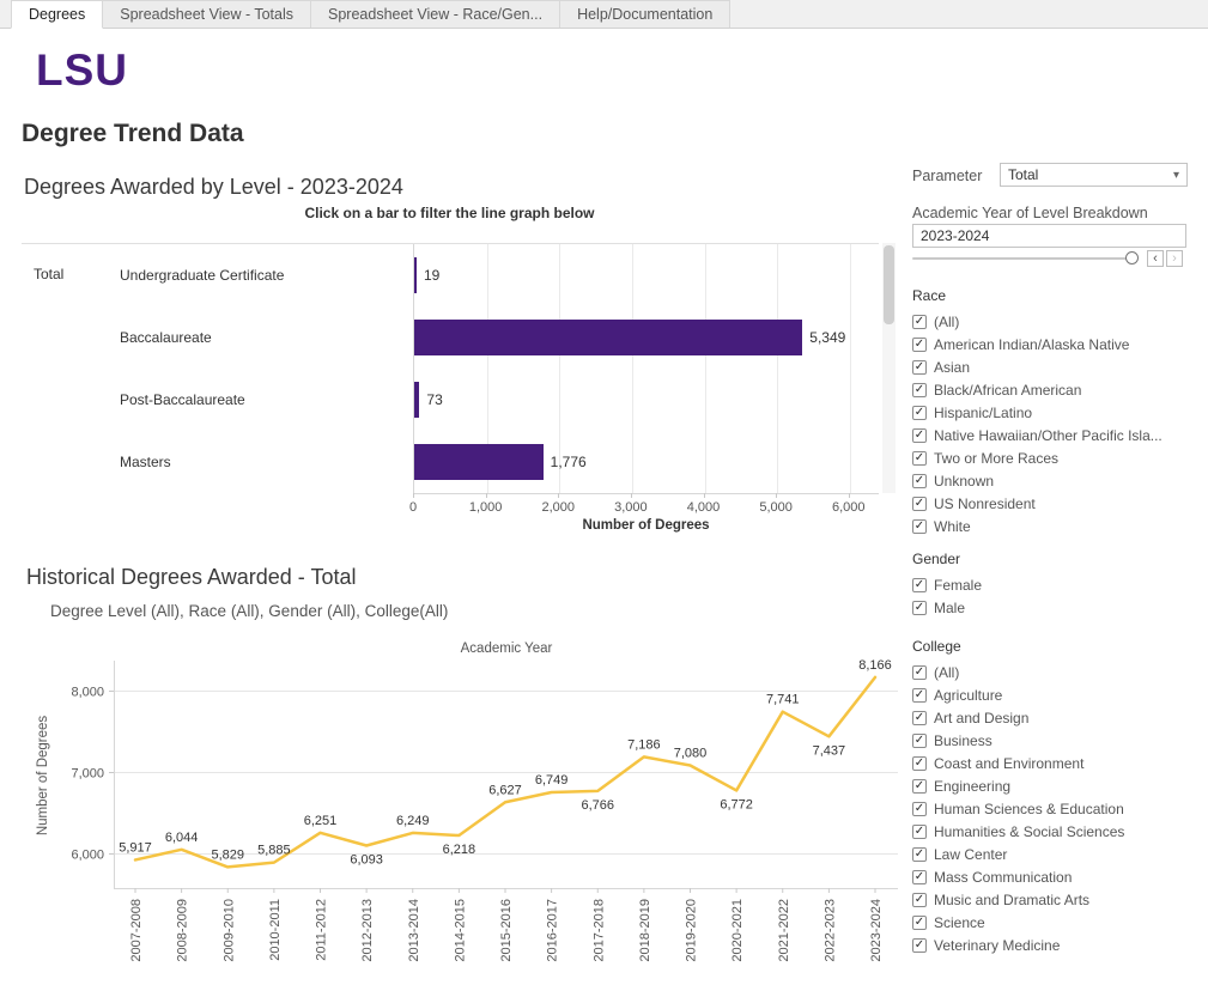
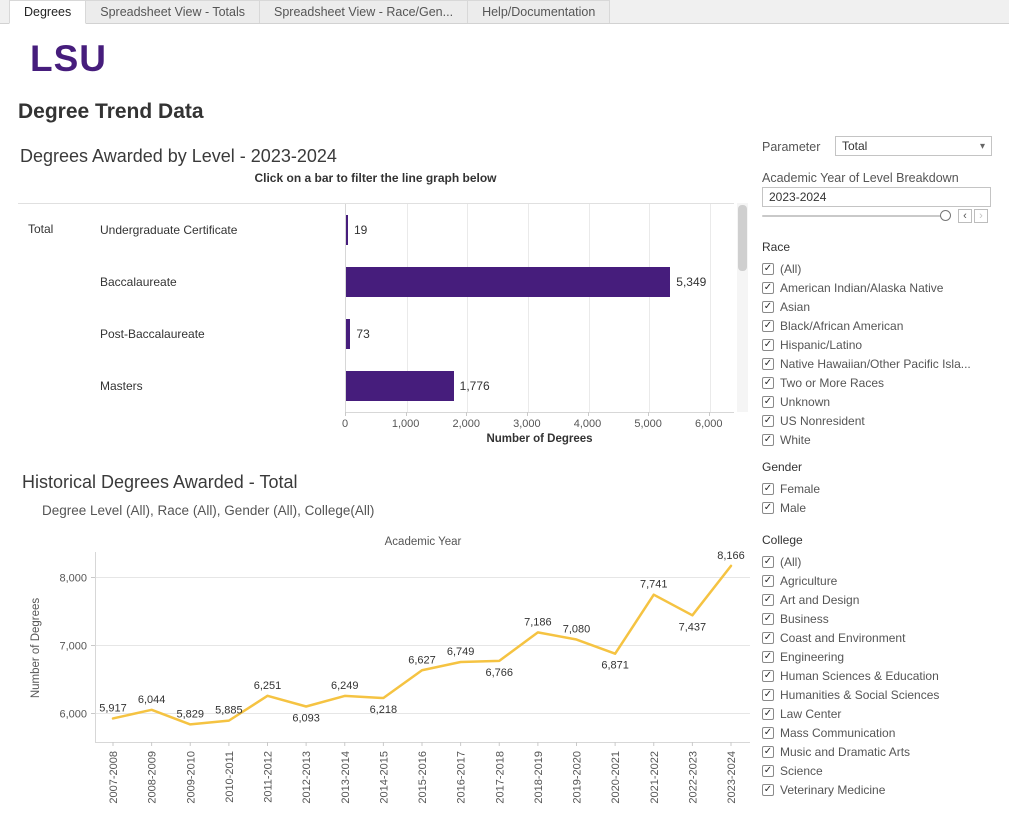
Academic Year/2020-2021: 6,772 -> 6,871
